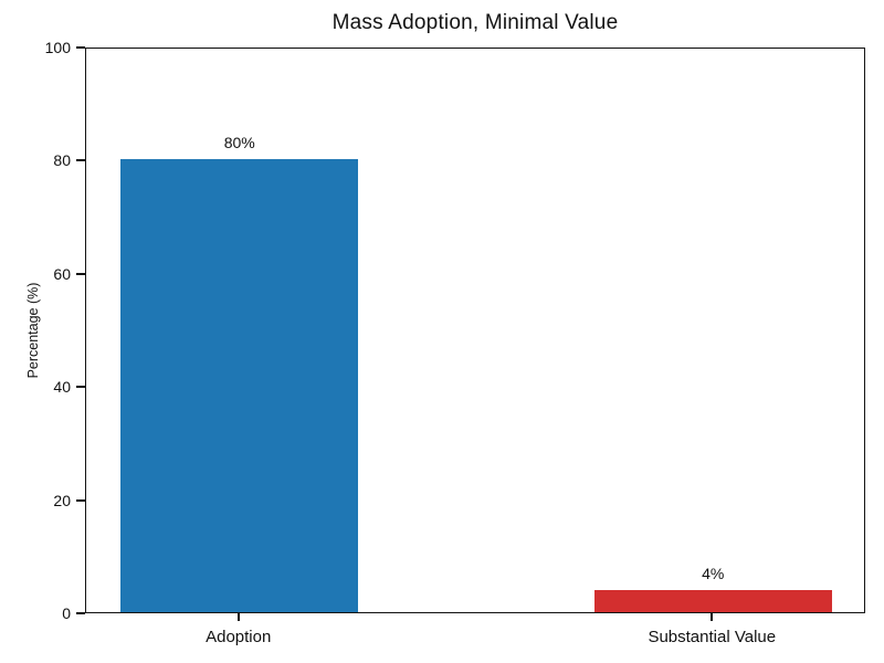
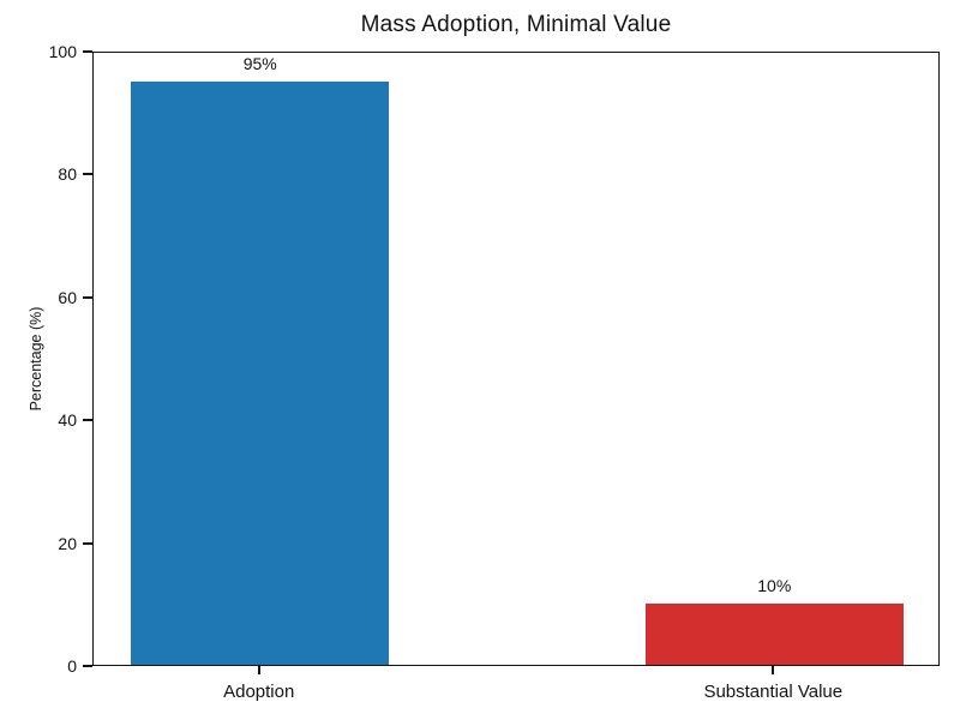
Adoption: 80% -> 95%
Substantial Value: 4% -> 10%
